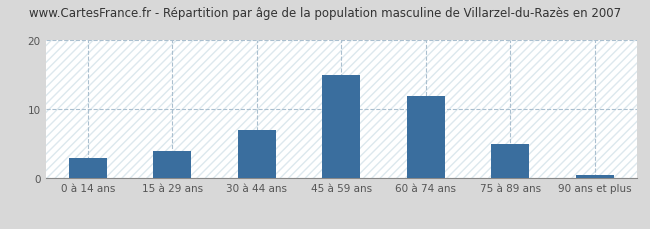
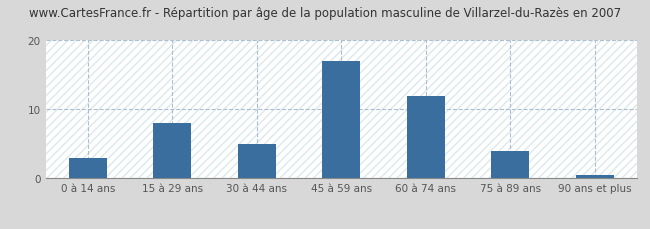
15 à 29 ans: 4.0 -> 8.0
30 à 44 ans: 7.0 -> 5.0
45 à 59 ans: 15.0 -> 17.0
75 à 89 ans: 5.0 -> 4.0
